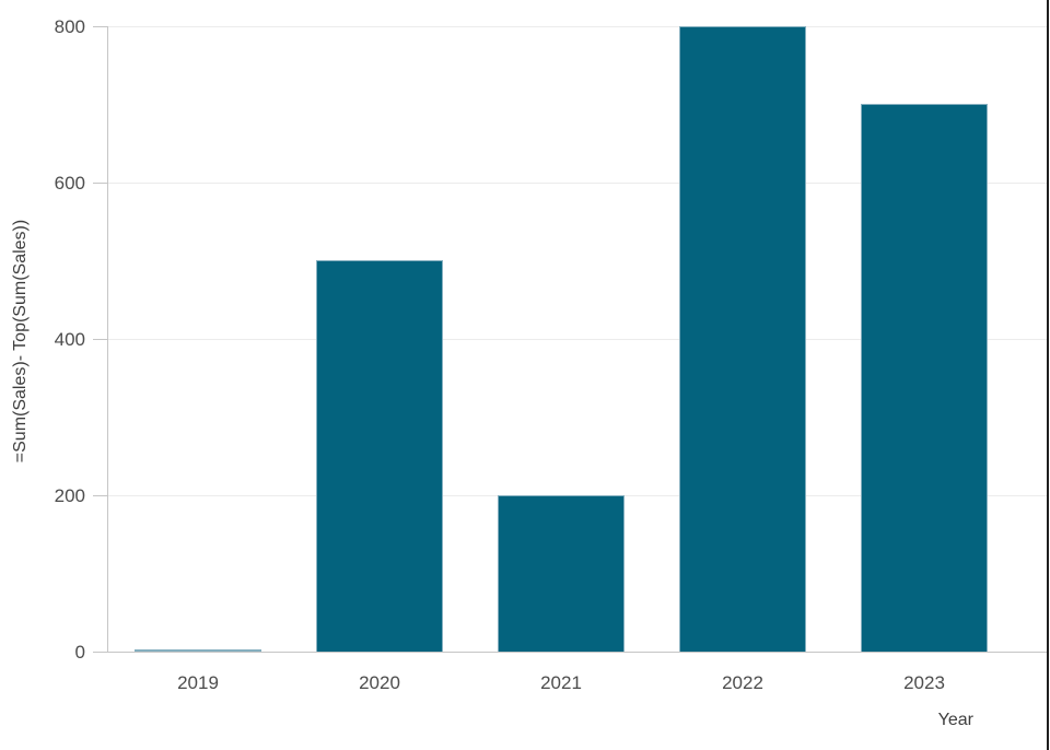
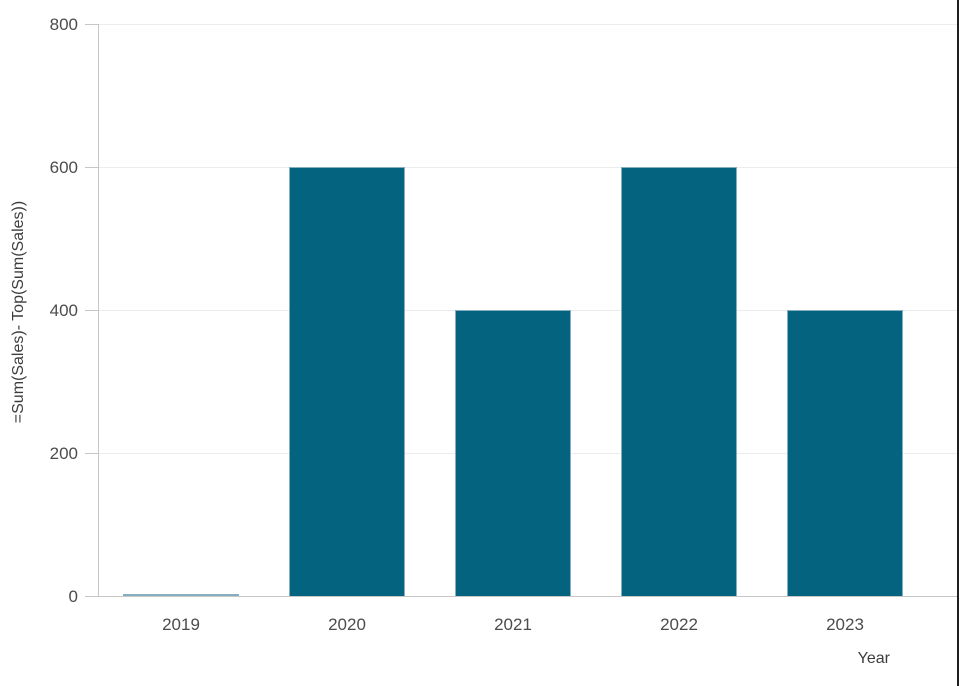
2020: 500 -> 600
2021: 200 -> 400
2022: 800 -> 600
2023: 700 -> 400
